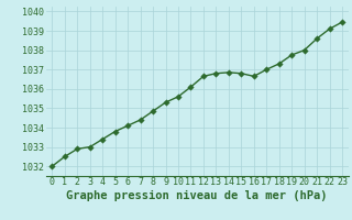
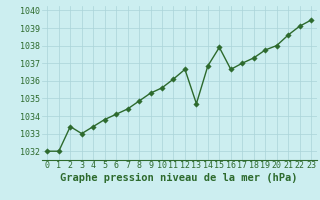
1: 1032.5 -> 1032.0
2: 1032.9 -> 1033.4
13: 1036.8 -> 1034.7
15: 1036.8 -> 1037.9
